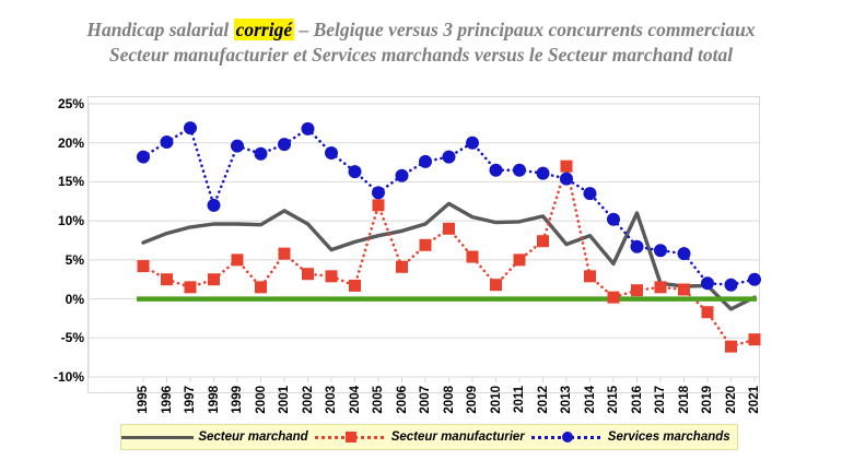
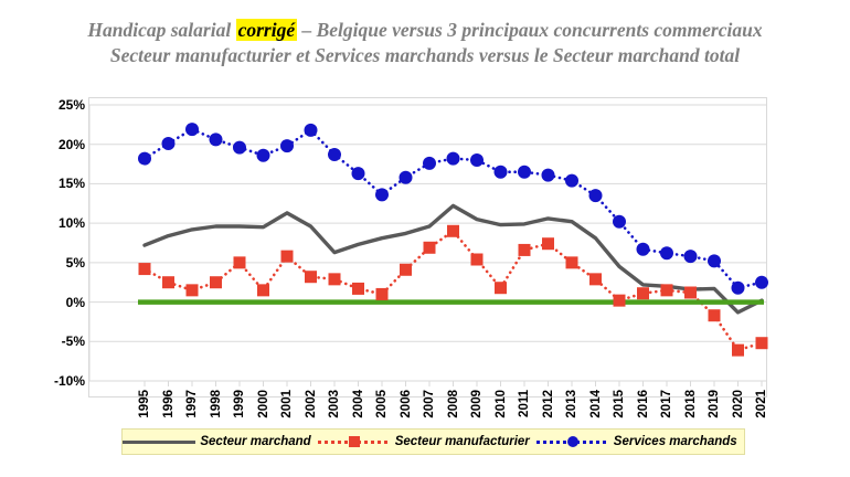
Services marchands/1998: 12% -> 21%
Secteur manufacturier/2005: 12% -> 1%
Services marchands/2009: 20% -> 18%
Secteur manufacturier/2011: 5% -> 7%
Secteur marchand/2013: 7% -> 10%
Secteur manufacturier/2013: 17% -> 5%
Secteur marchand/2016: 11% -> 2%
Services marchands/2019: 2% -> 5%
